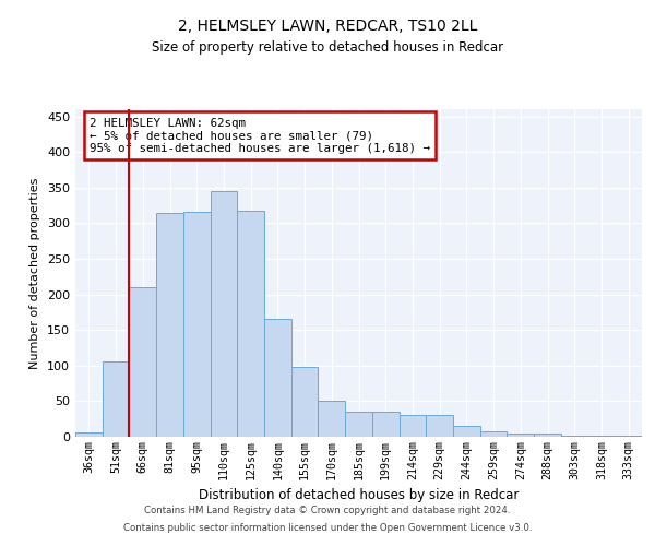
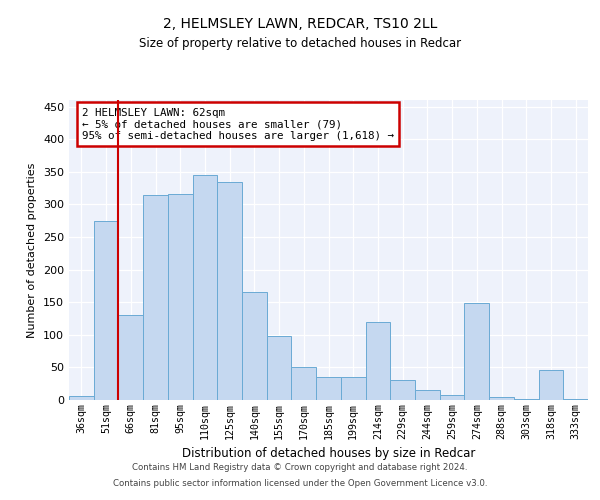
51sqm: 106 -> 274
66sqm: 210 -> 130
125sqm: 318 -> 334
214sqm: 30 -> 120
274sqm: 4 -> 148
318sqm: 1 -> 46
